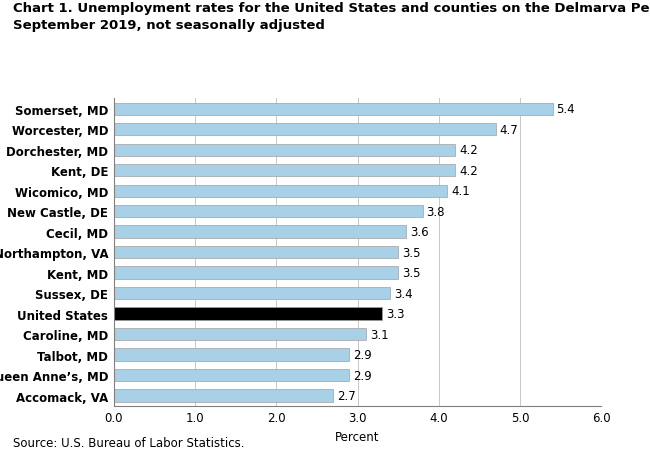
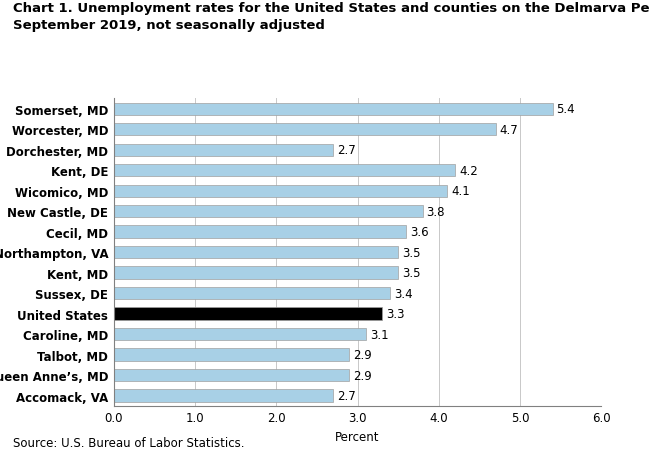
Dorchester, MD: 4.2 -> 2.7
